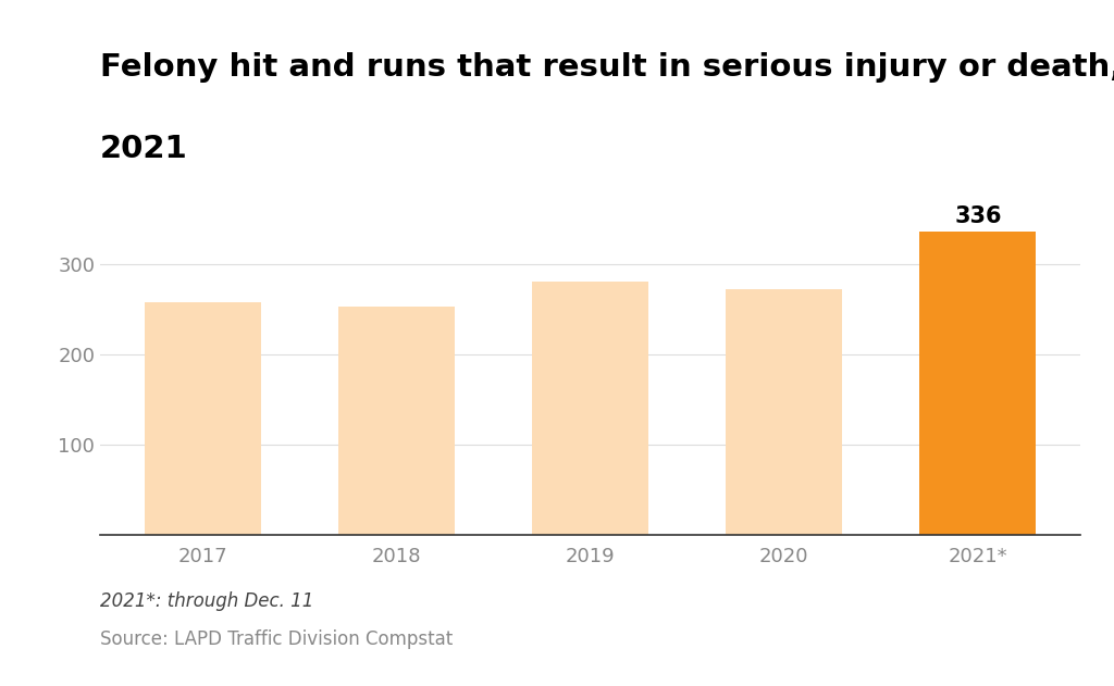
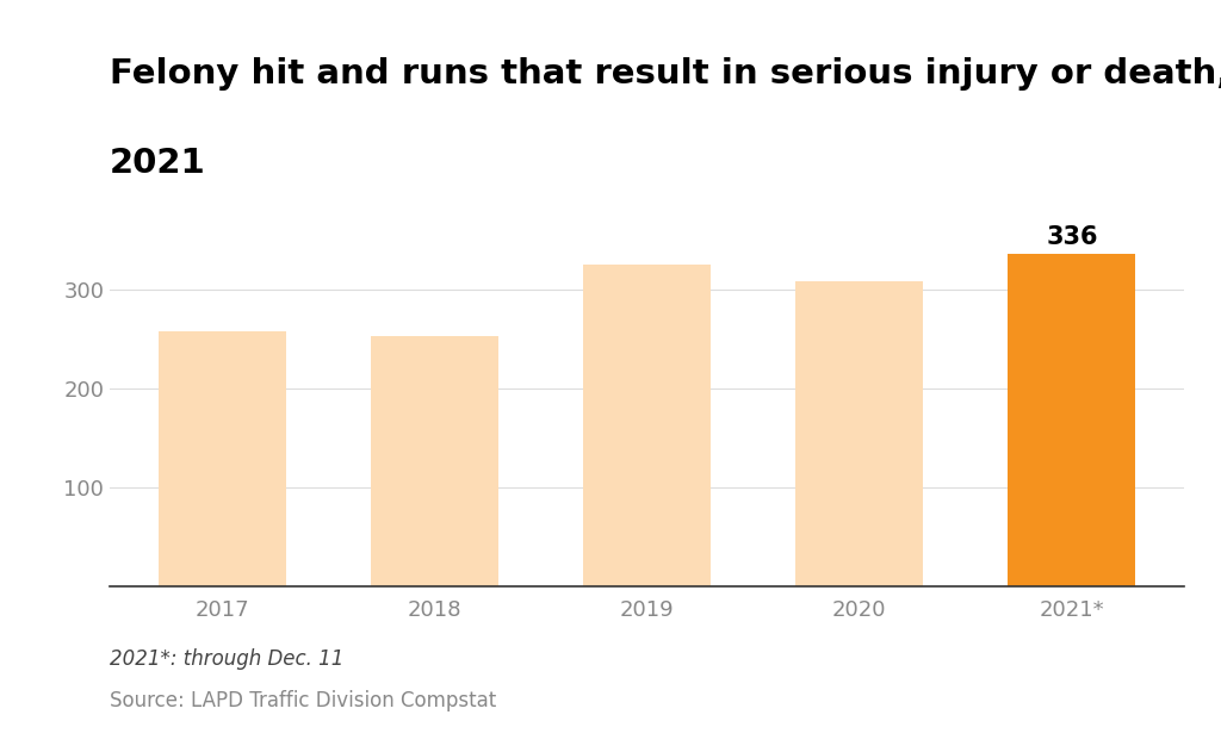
2019: 281 -> 326
2020: 273 -> 308
